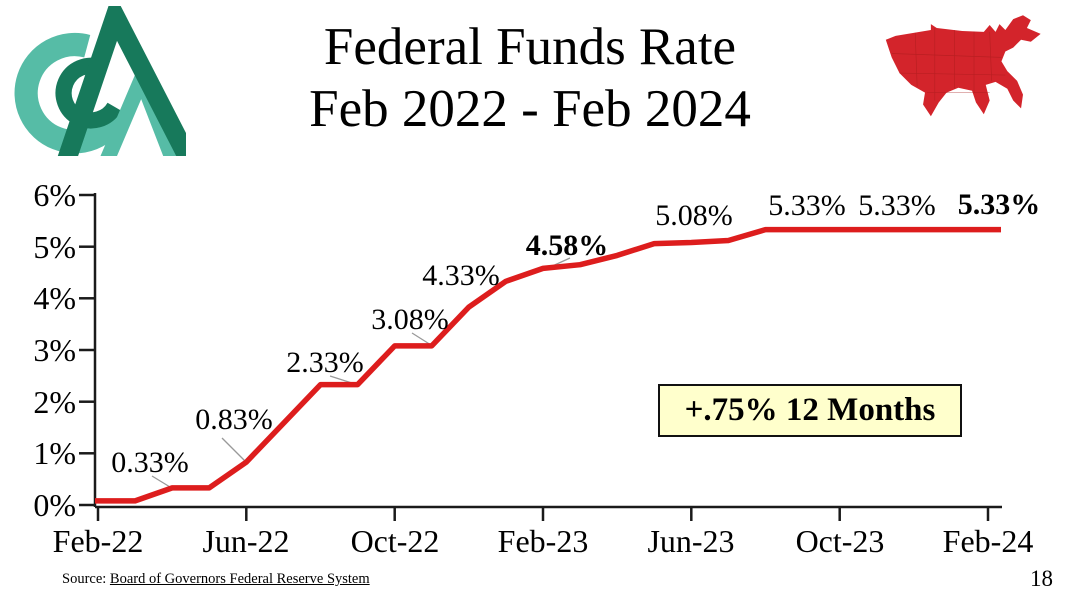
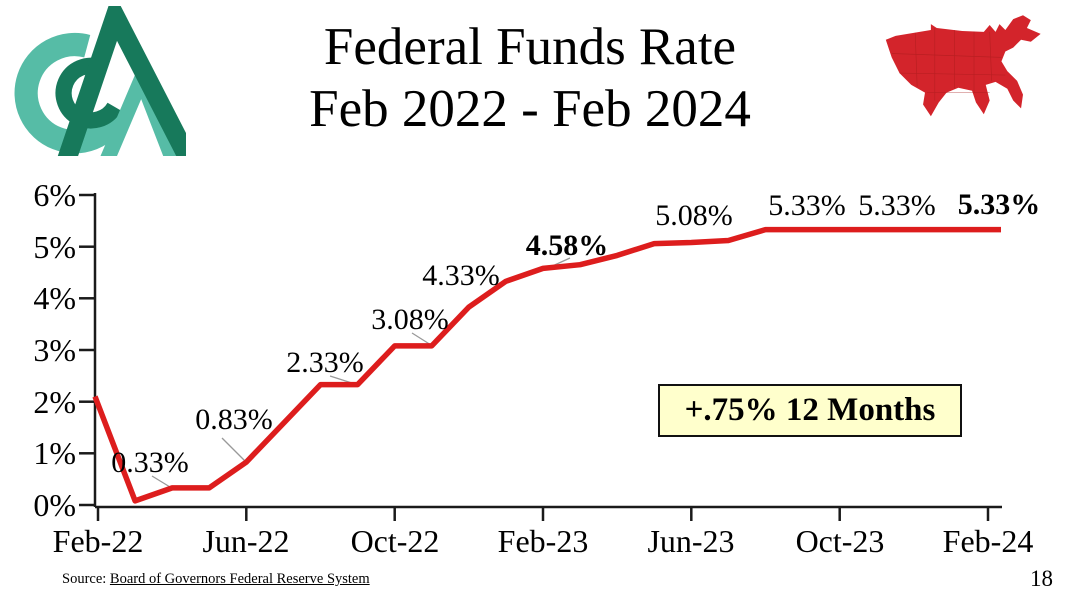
Feb-22: 0.1% -> 2.1%
